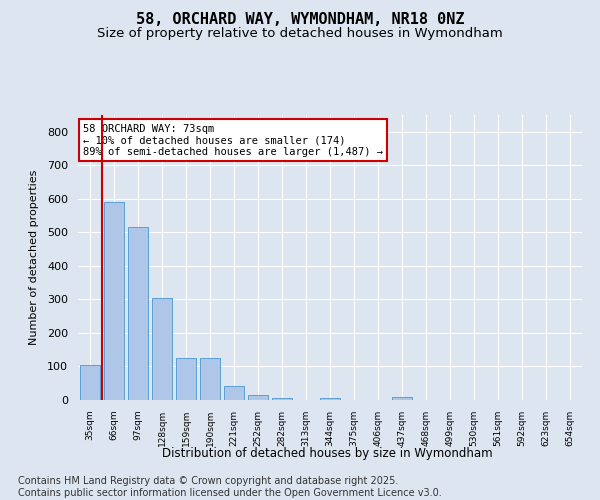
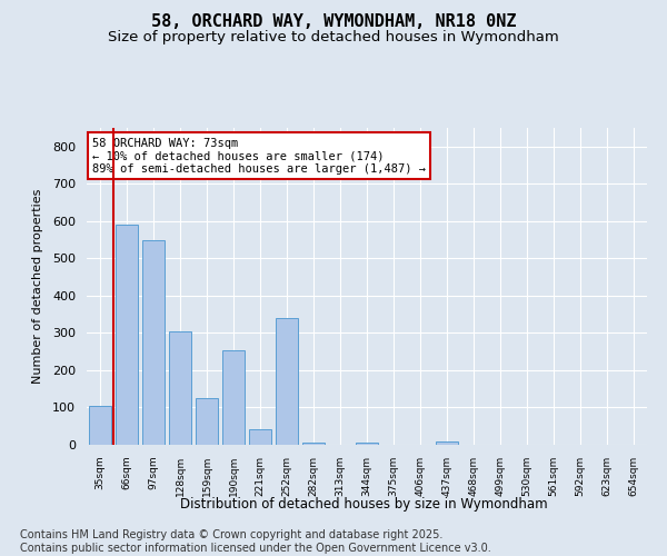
97sqm: 515 -> 550
190sqm: 125 -> 255
252sqm: 14 -> 340
